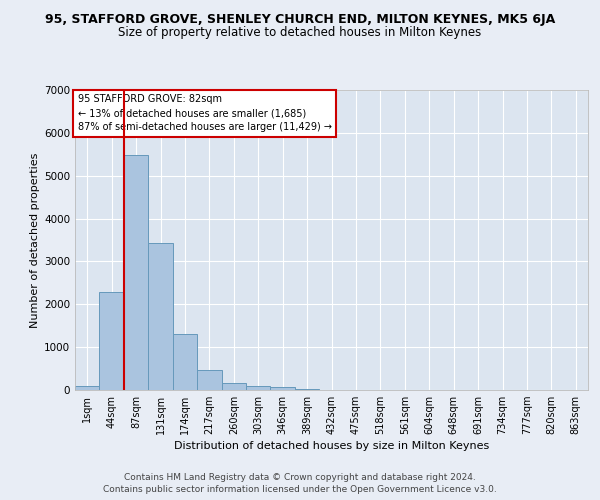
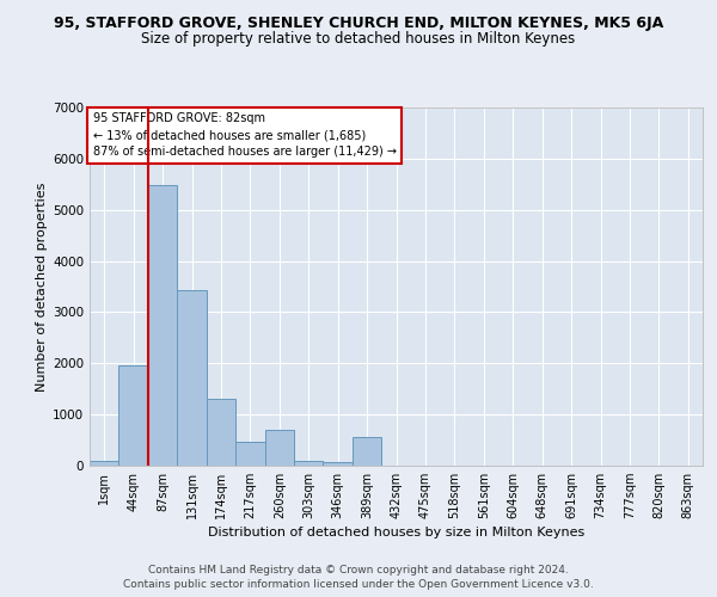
44sqm: 2280 -> 1950
260sqm: 160 -> 700
389sqm: 40 -> 550
